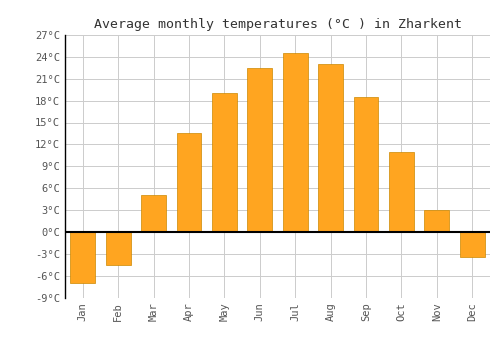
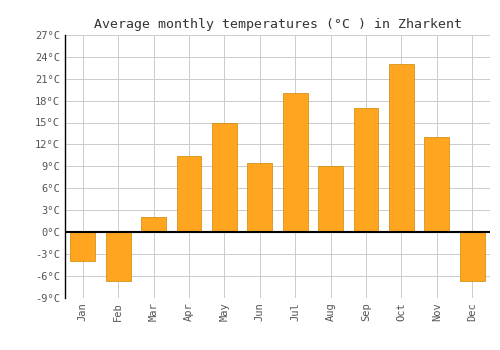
Jan: -7.0°C -> -4.0°C
Feb: -4.5°C -> -6.8°C
Mar: 5.0°C -> 2.0°C
Apr: 13.5°C -> 10.4°C
May: 19.0°C -> 15.0°C
Jun: 22.5°C -> 9.4°C
Jul: 24.5°C -> 19.0°C
Aug: 23.0°C -> 9.0°C
Sep: 18.5°C -> 17.0°C
Oct: 11.0°C -> 23.0°C
Nov: 3.0°C -> 13.0°C
Dec: -3.5°C -> -6.8°C
